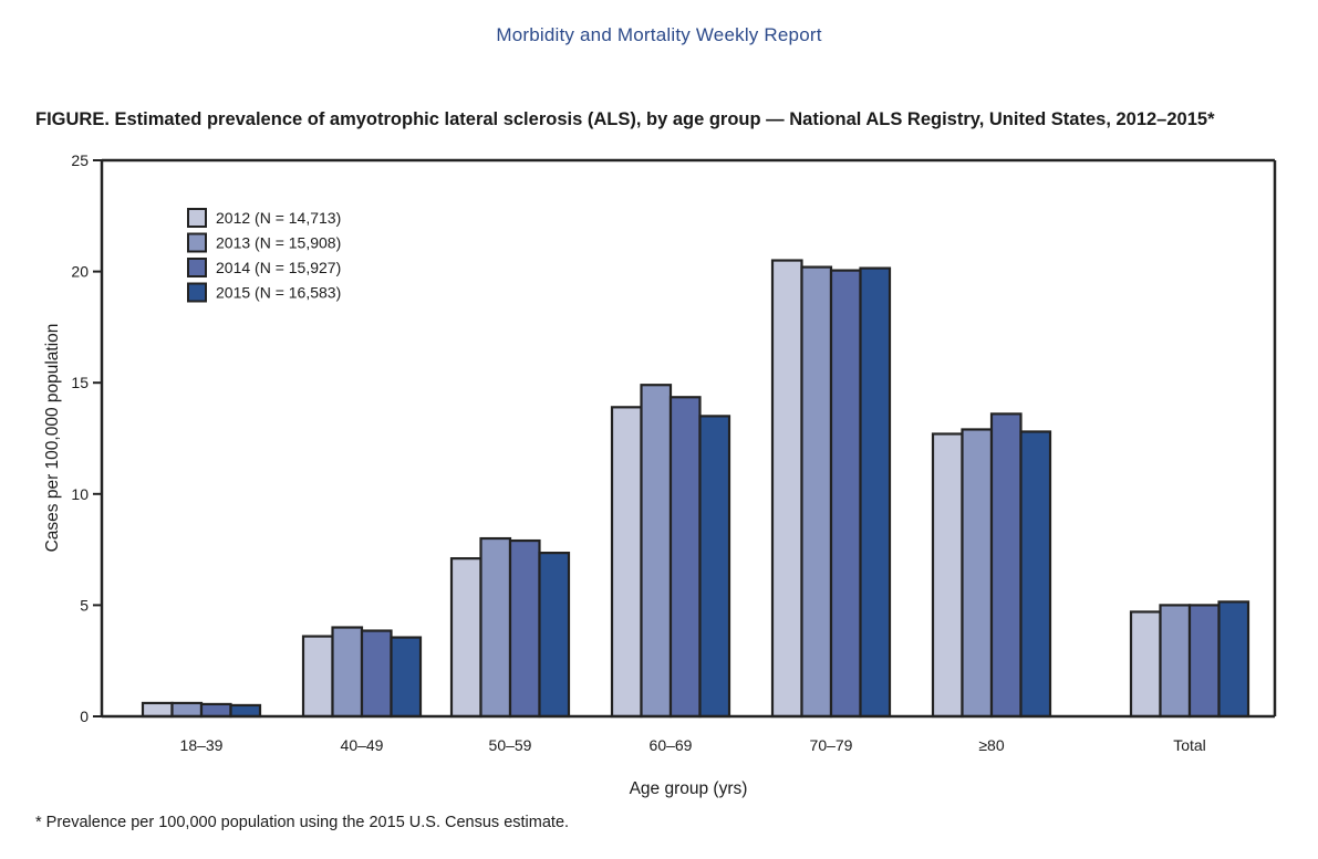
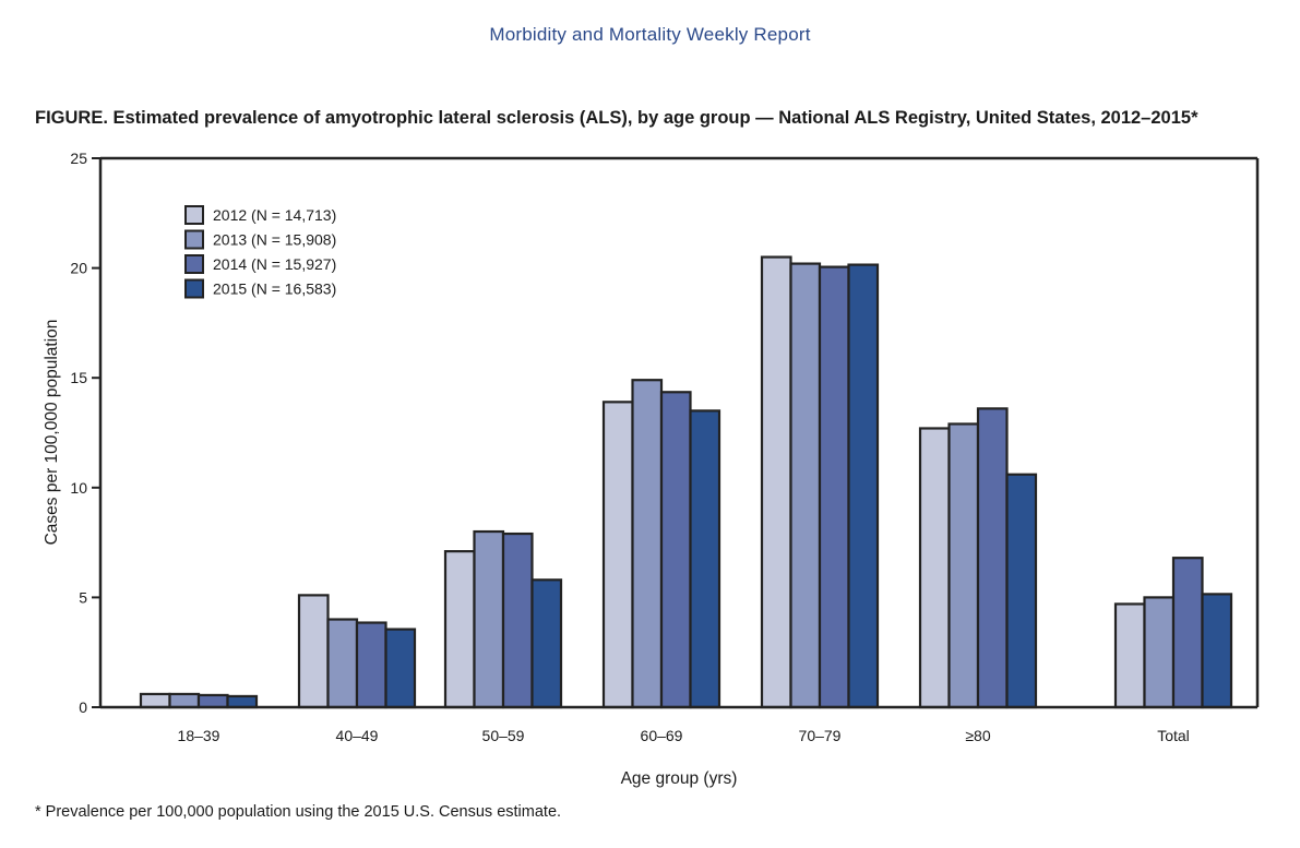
2012 (N = 14,713)/40–49: 3.6 -> 5.1
2015 (N = 16,583)/50–59: 7.3 -> 5.8
2015 (N = 16,583)/≥80: 12.8 -> 10.6
2014 (N = 15,927)/Total: 5.0 -> 6.8
